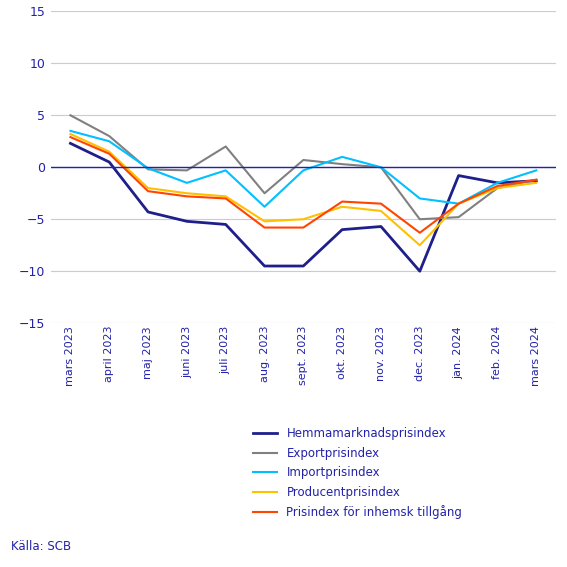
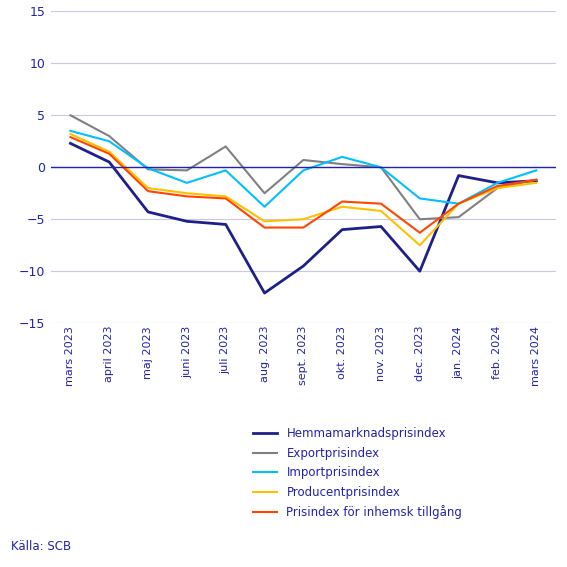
Hemmamarknadsprisindex/aug. 2023: -9.5 -> -12.1
